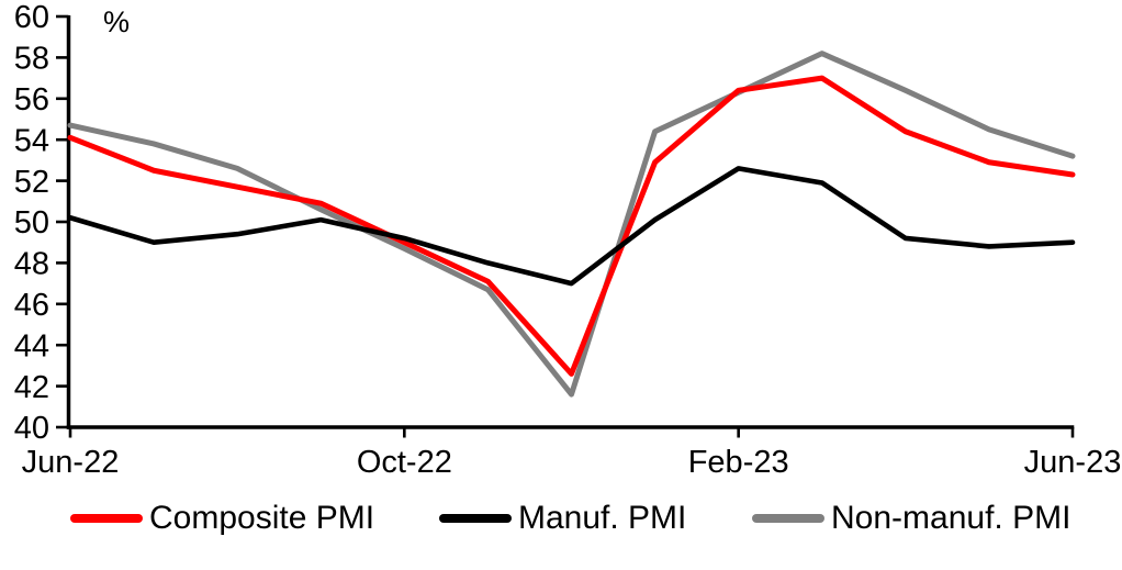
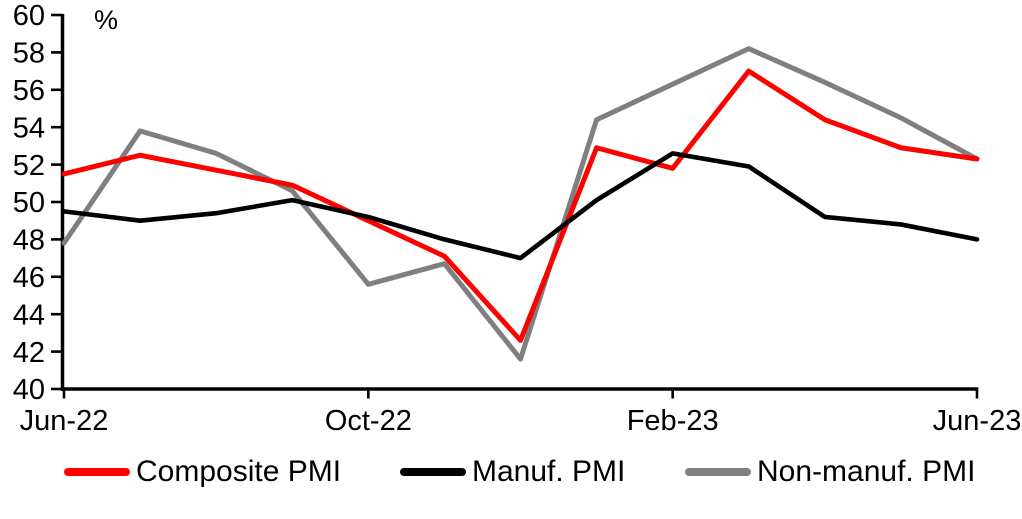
Composite PMI/Jun-22: 54.1 -> 51.5
Manuf. PMI/Jun-22: 50.2 -> 49.5
Non-manuf. PMI/Jun-22: 54.7 -> 47.8
Non-manuf. PMI/Oct-22: 48.7 -> 45.6
Composite PMI/Feb-23: 56.4 -> 51.8
Manuf. PMI/Jun-23: 49.0 -> 48.0
Non-manuf. PMI/Jun-23: 53.2 -> 52.3
